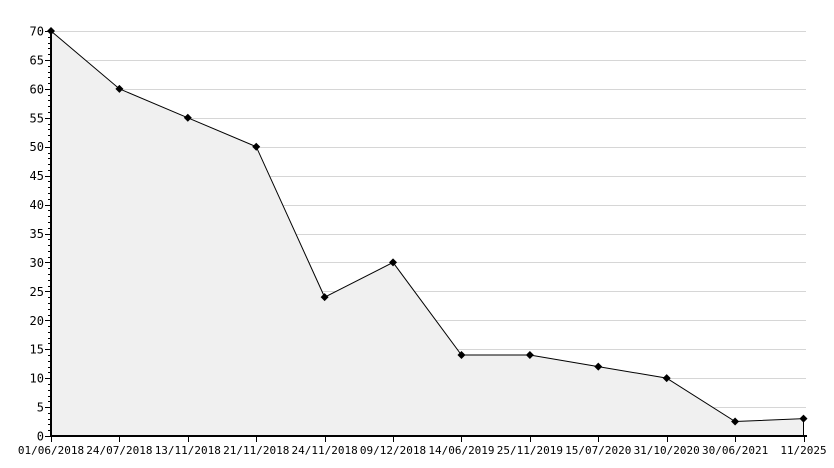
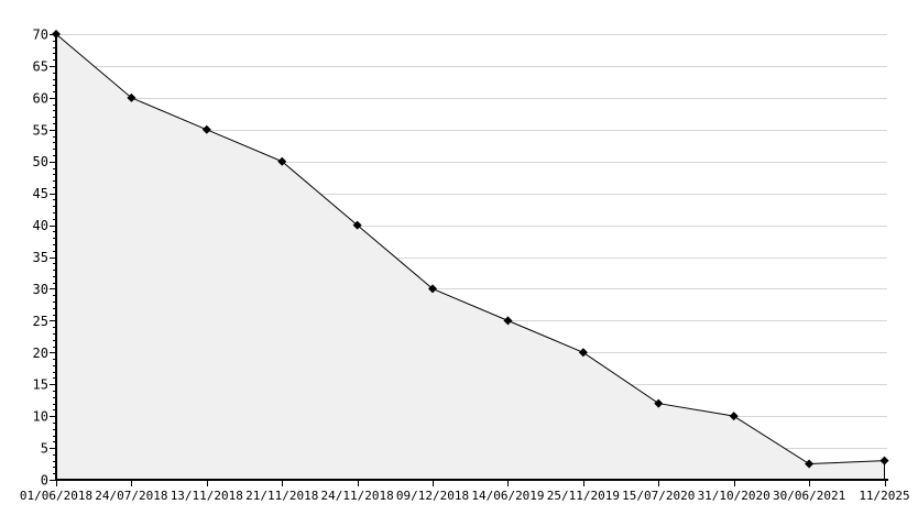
24/11/2018: 24 -> 40
14/06/2019: 14 -> 25
25/11/2019: 14 -> 20
